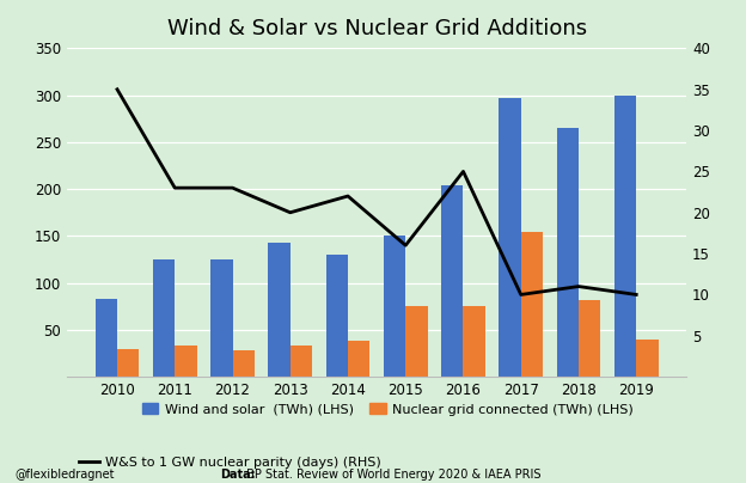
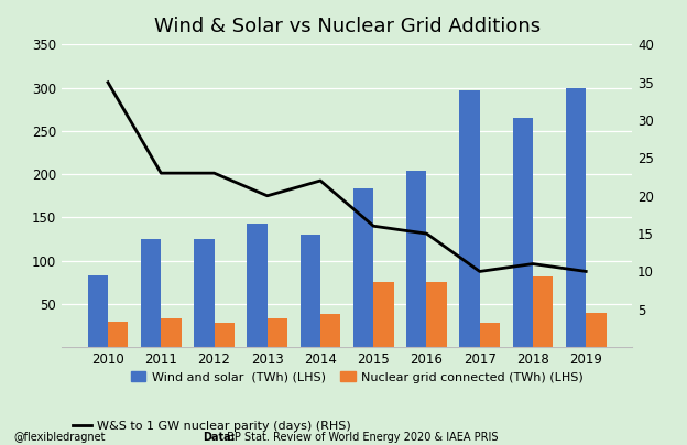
Wind and solar (TWh) (LHS)/2015: 150 -> 183
W&S to 1 GW nuclear parity (days) (RHS)/2016: 25 -> 15
Nuclear grid connected (TWh) (LHS)/2017: 154 -> 28
